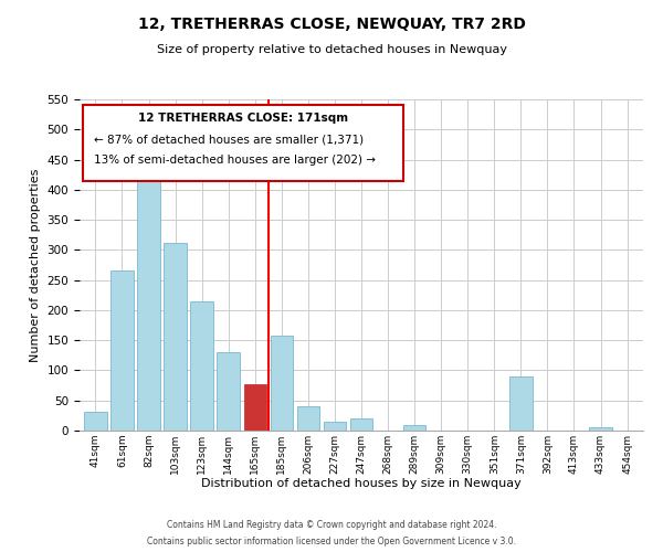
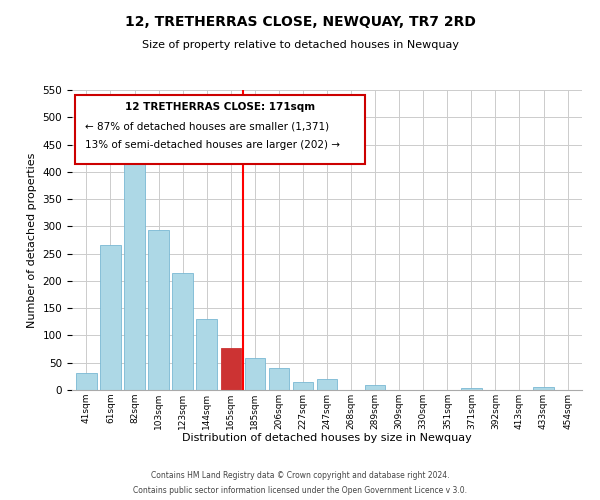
103sqm: 312 -> 293
185sqm: 158 -> 59
371sqm: 90 -> 4
